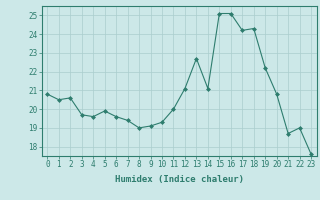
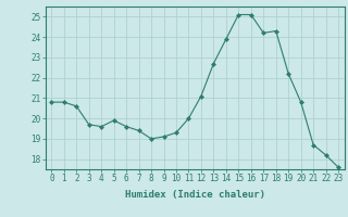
1: 20.5 -> 20.8
14: 21.1 -> 23.9
22: 19.0 -> 18.2
